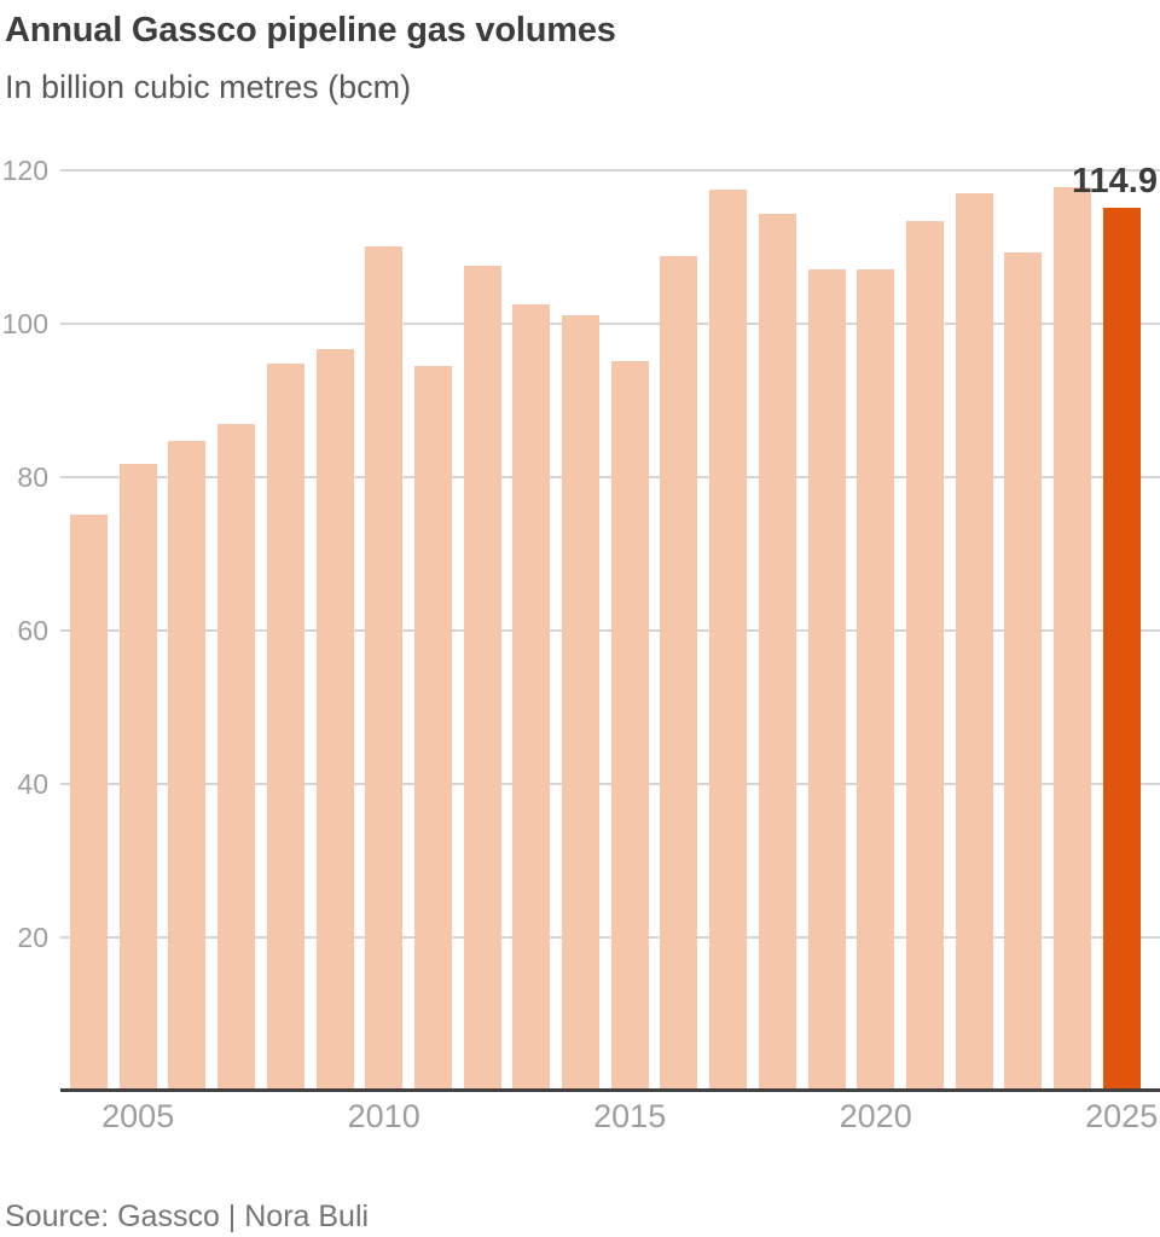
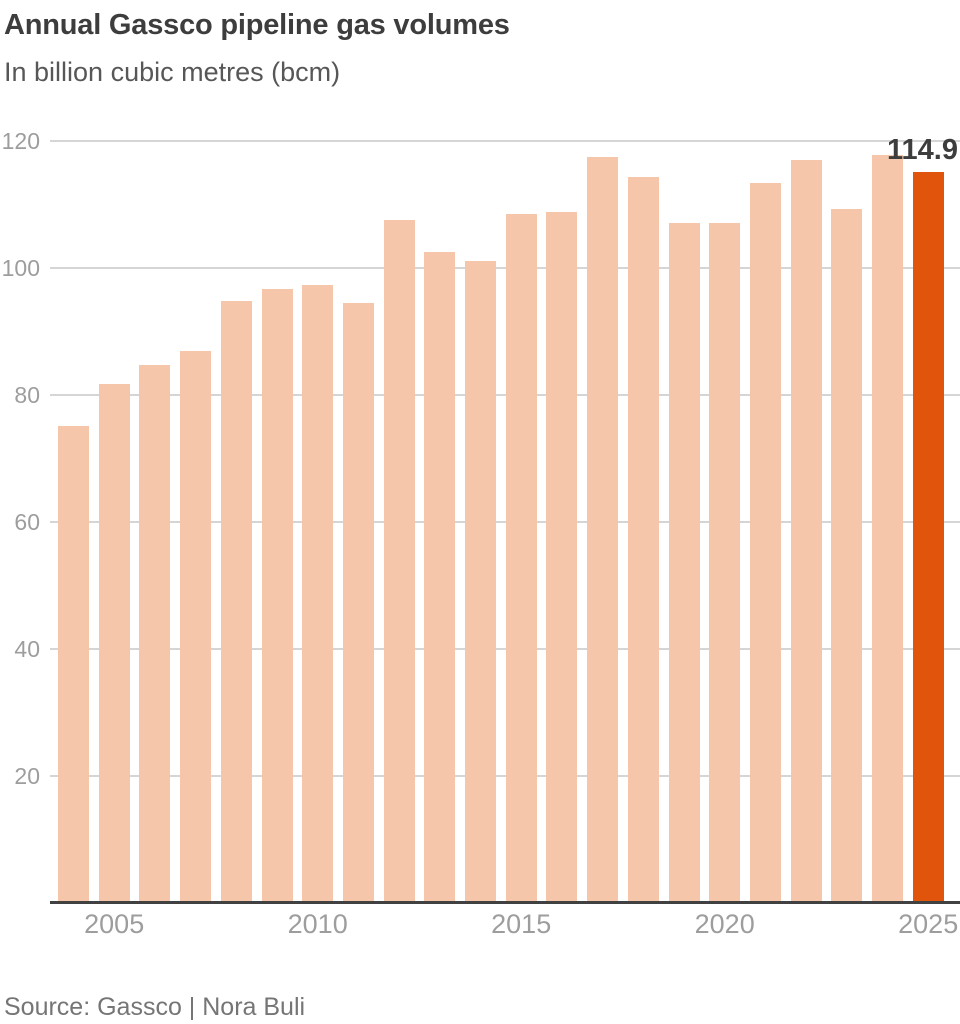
2010: 110 -> 97
2015: 95 -> 108
